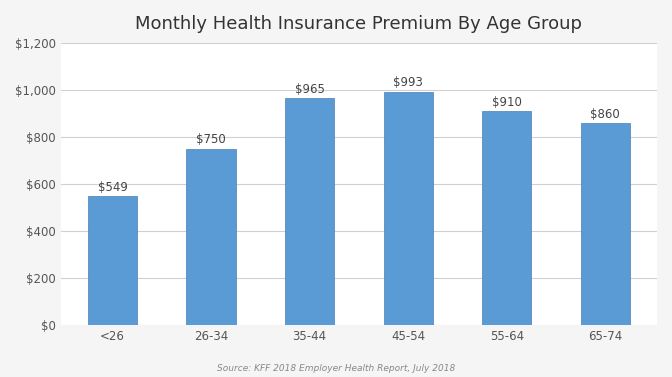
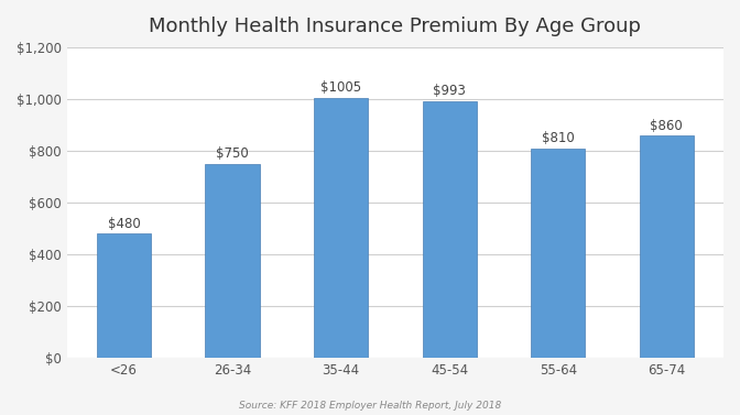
<26: $549 -> $480
35-44: $965 -> $1005
55-64: $910 -> $810
